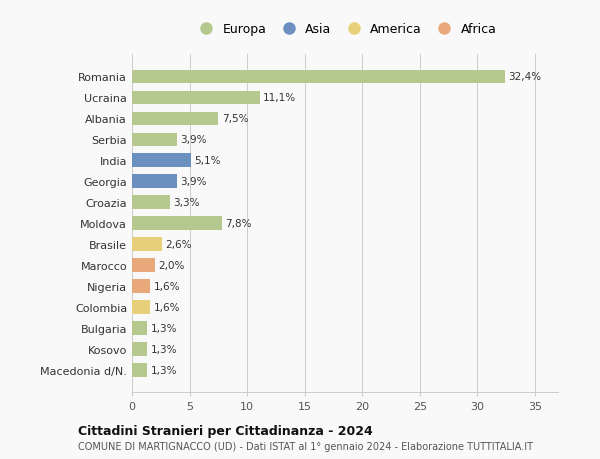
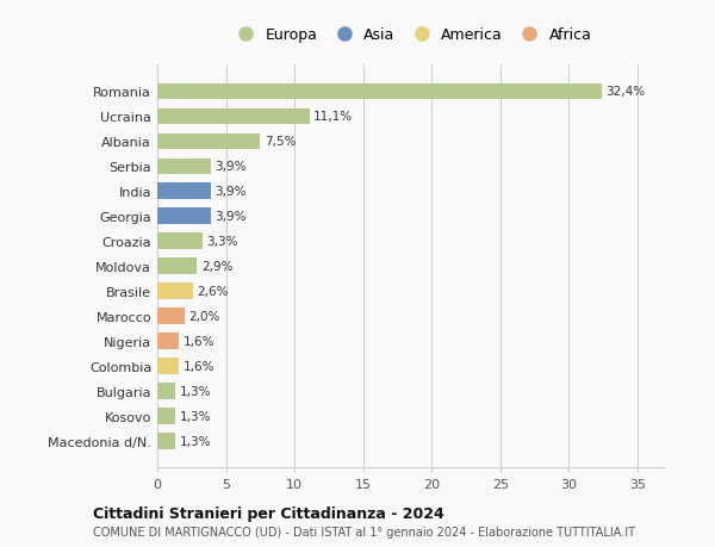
India: 5,1% -> 3,9%
Moldova: 7,8% -> 2,9%
